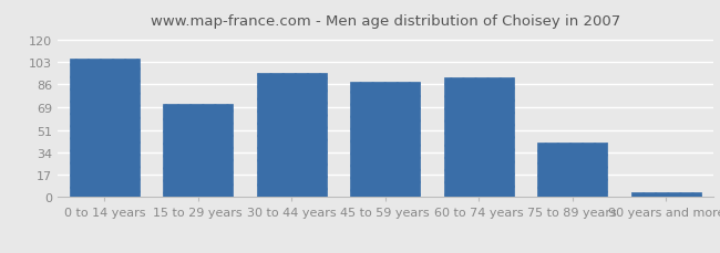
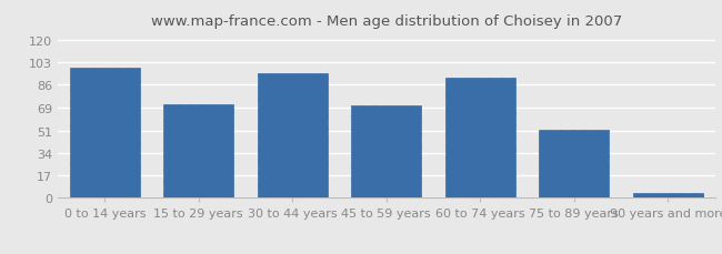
0 to 14 years: 106 -> 99
45 to 59 years: 88 -> 70
75 to 89 years: 42 -> 52
